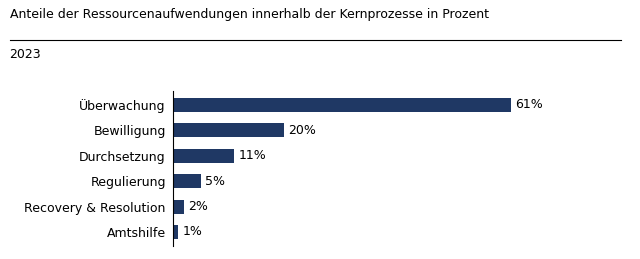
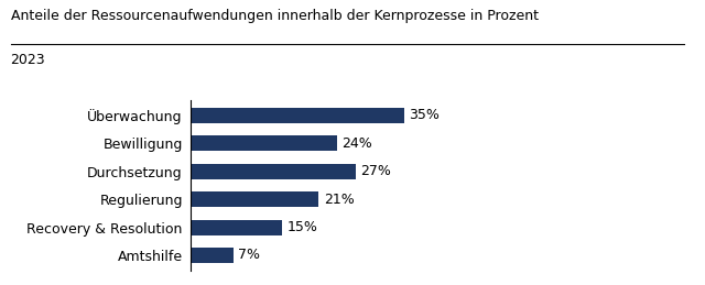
Überwachung: 61% -> 35%
Bewilligung: 20% -> 24%
Durchsetzung: 11% -> 27%
Regulierung: 5% -> 21%
Recovery & Resolution: 2% -> 15%
Amtshilfe: 1% -> 7%
